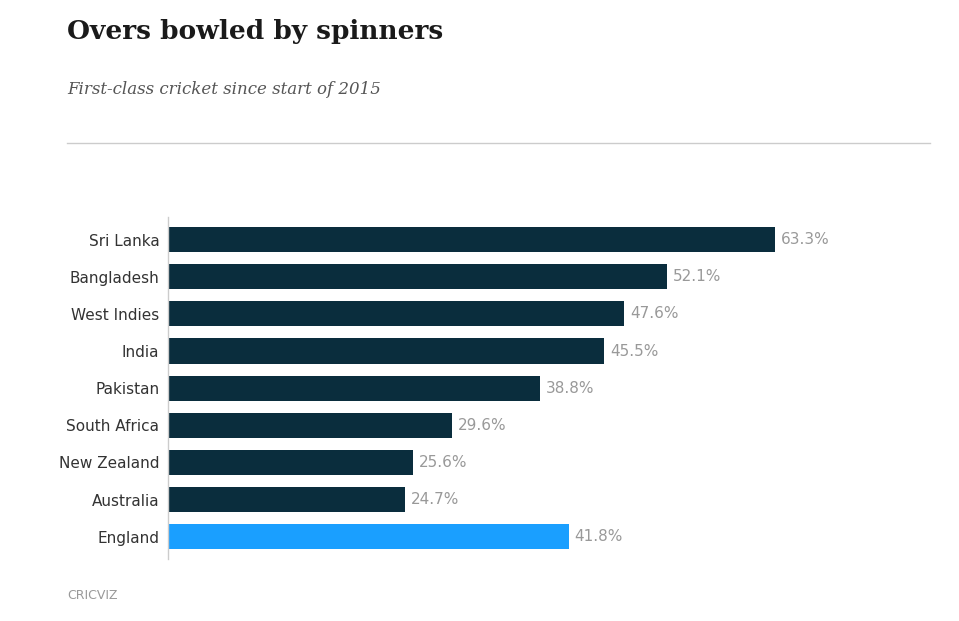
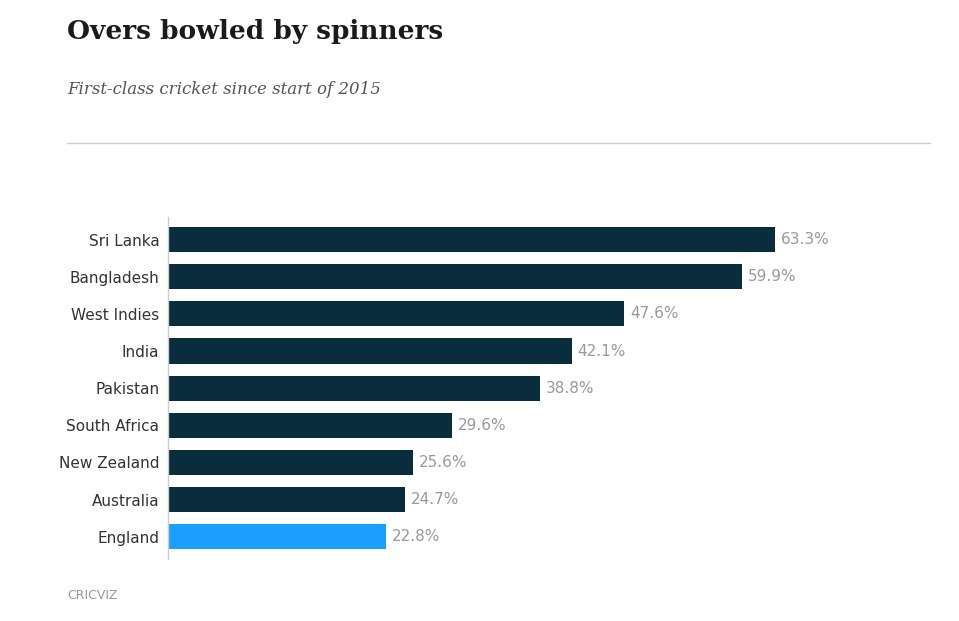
Bangladesh: 52.1% -> 59.9%
India: 45.5% -> 42.1%
England: 41.8% -> 22.8%
